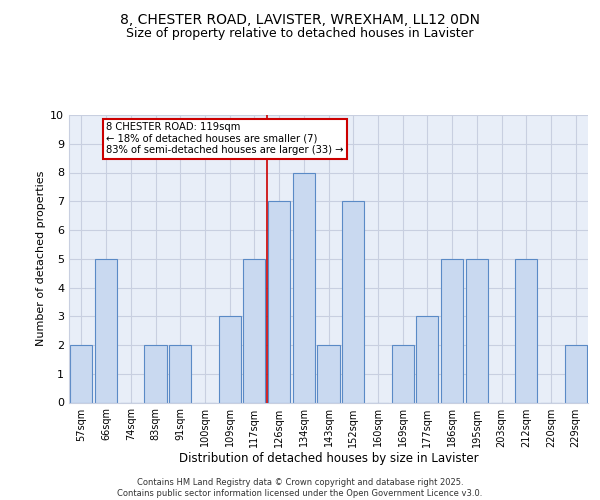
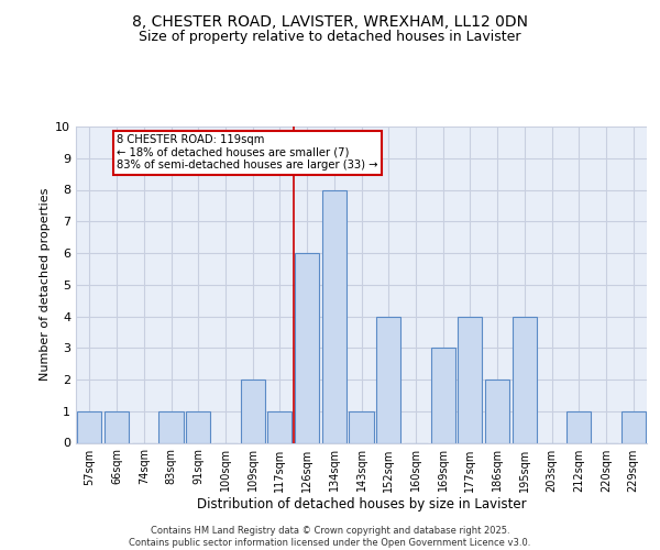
57sqm: 2 -> 1
66sqm: 5 -> 1
83sqm: 2 -> 1
91sqm: 2 -> 1
109sqm: 3 -> 2
117sqm: 5 -> 1
126sqm: 7 -> 6
143sqm: 2 -> 1
152sqm: 7 -> 4
169sqm: 2 -> 3
177sqm: 3 -> 4
186sqm: 5 -> 2
195sqm: 5 -> 4
212sqm: 5 -> 1
229sqm: 2 -> 1
